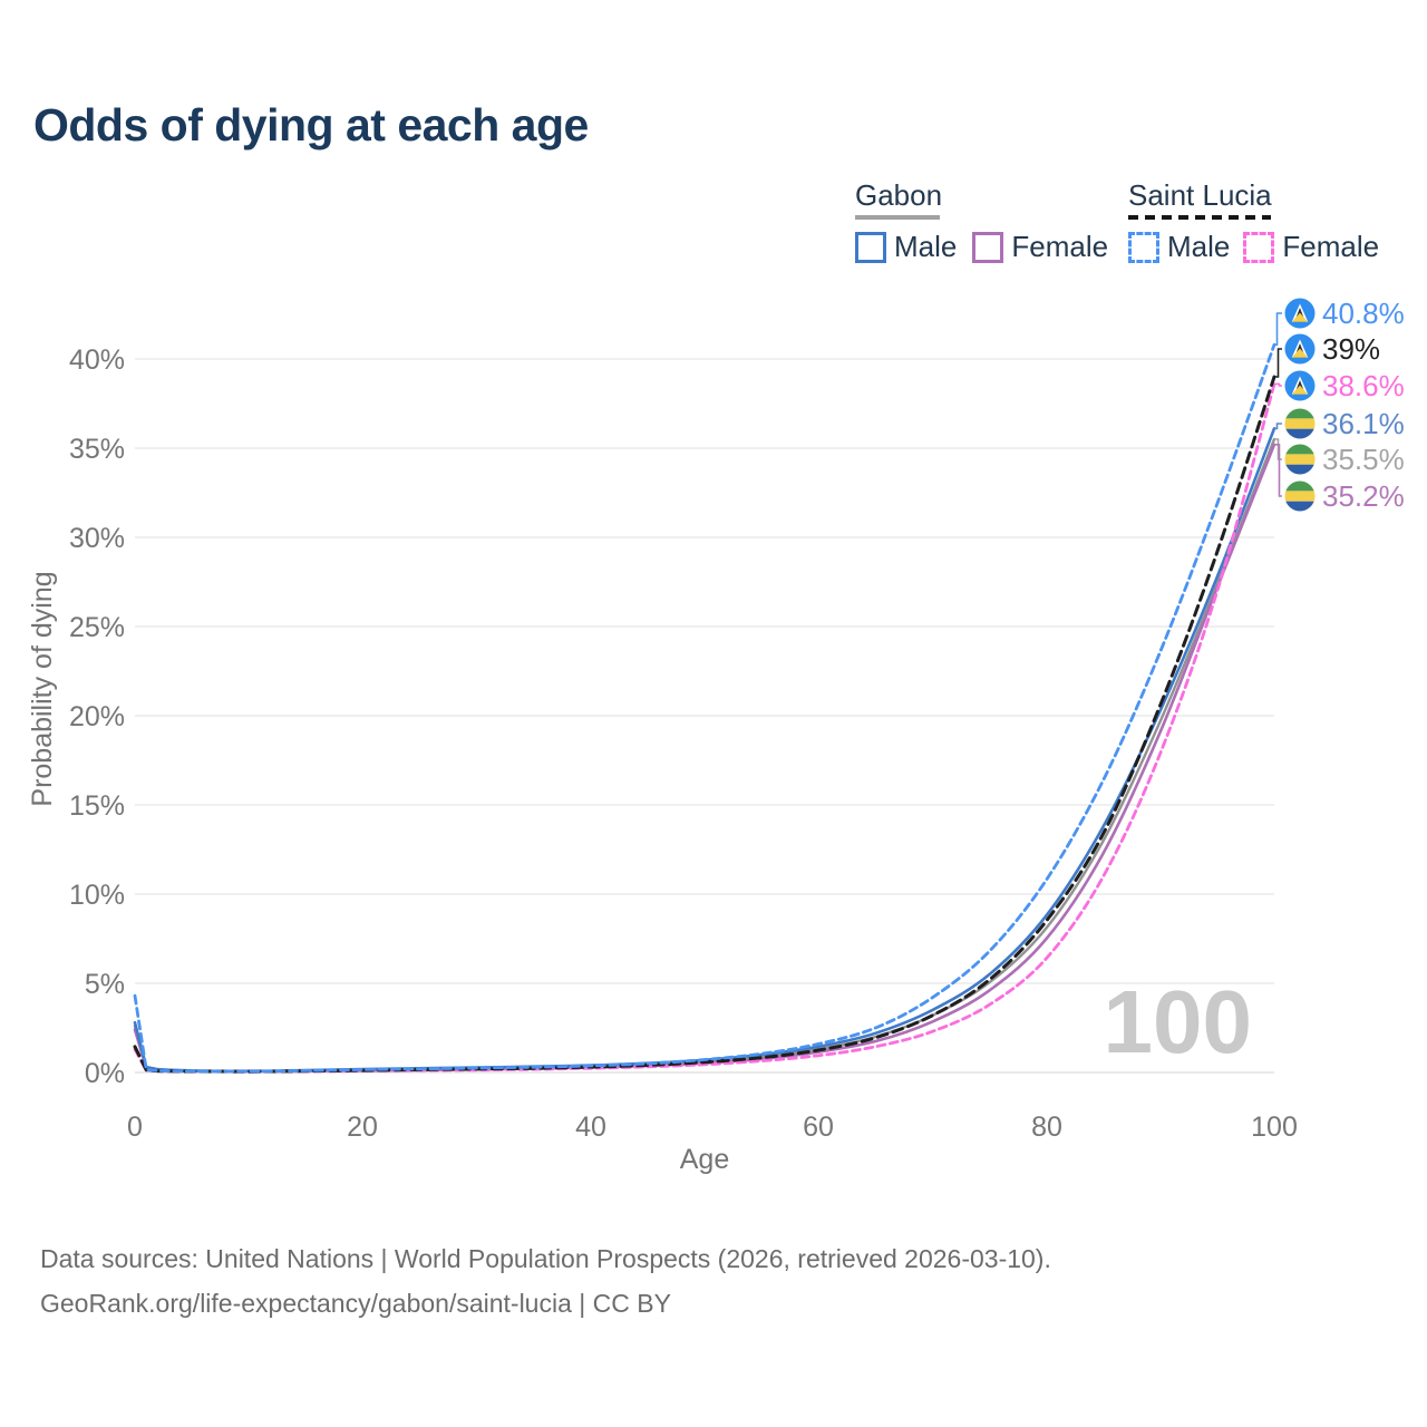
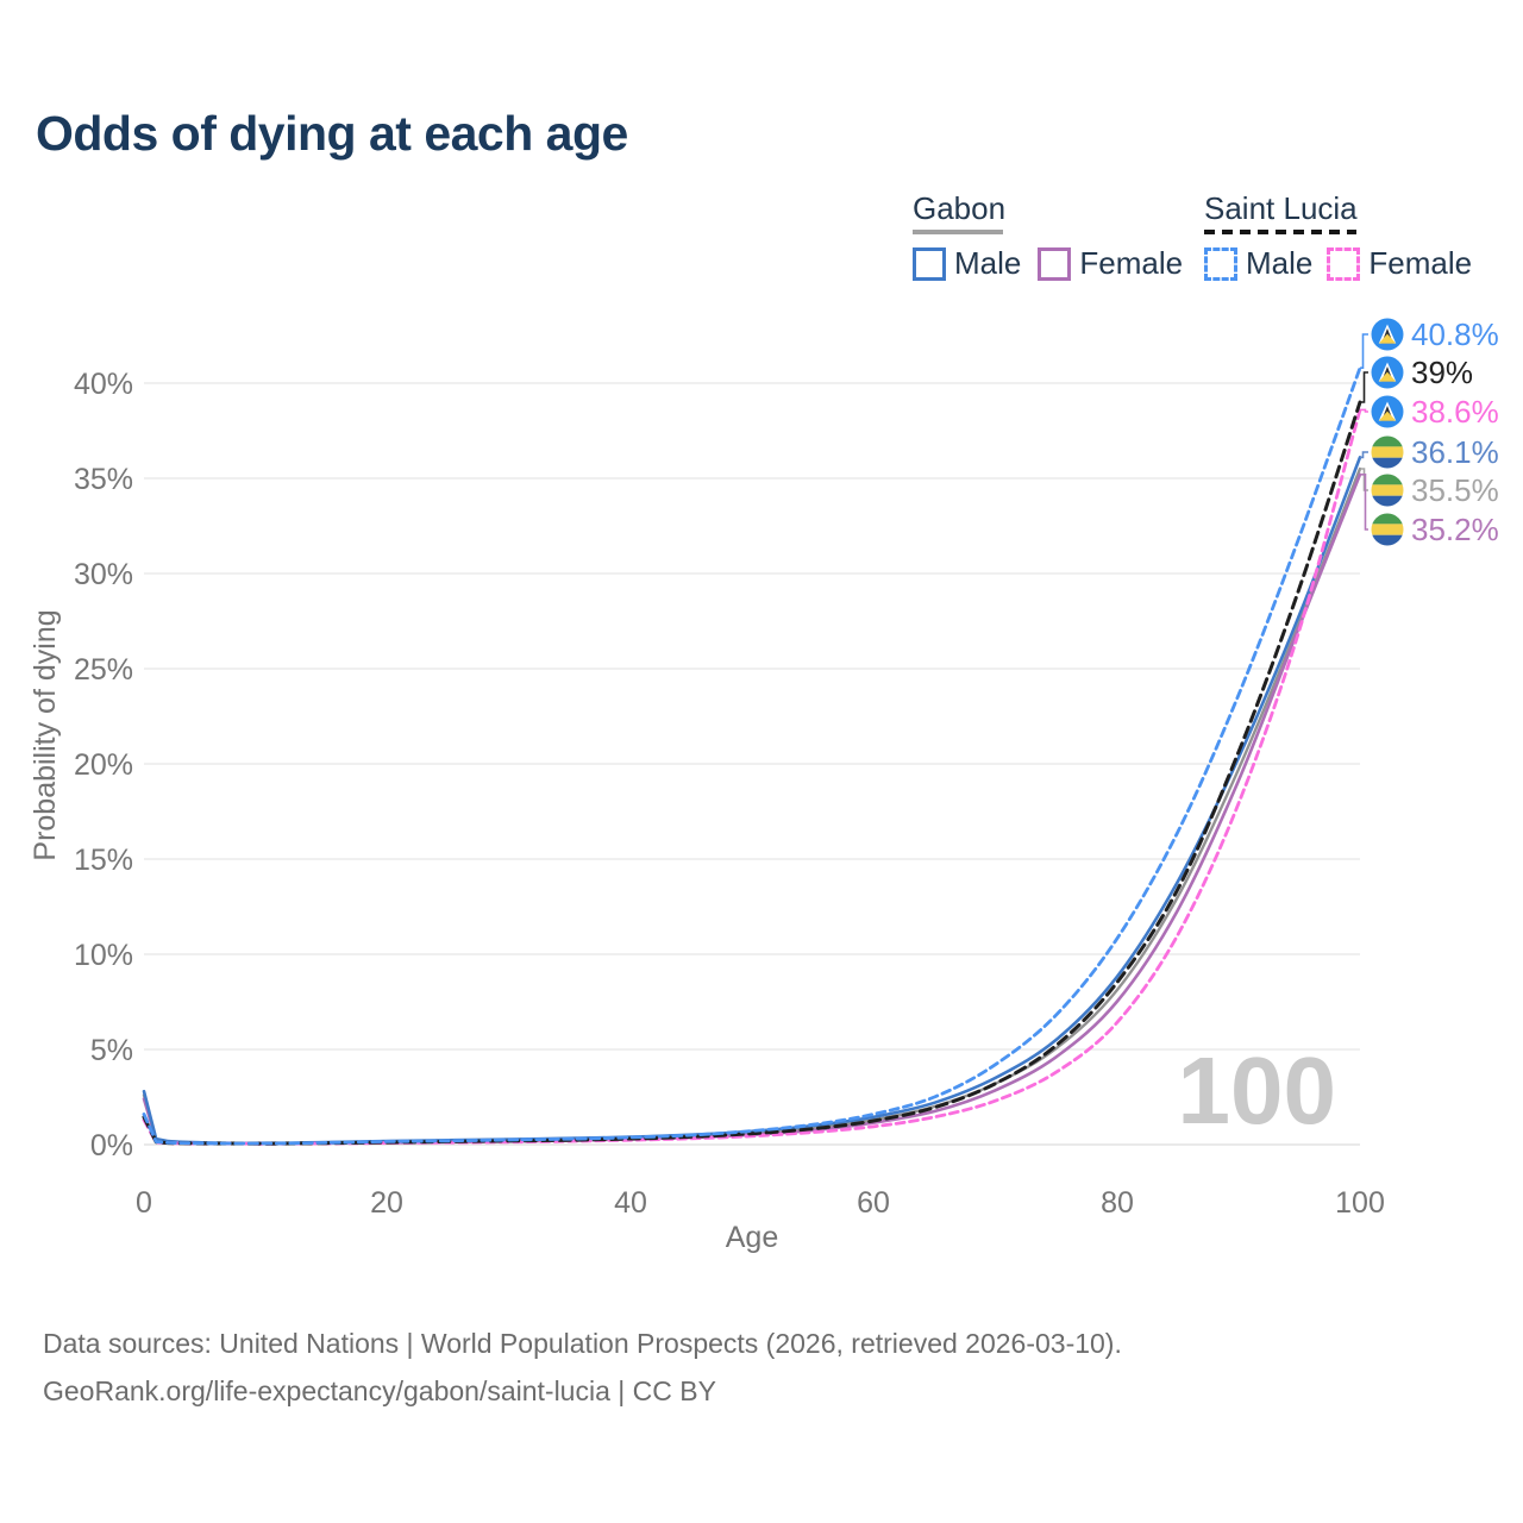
Saint Lucia Male/0: 4.3% -> 1.6%
